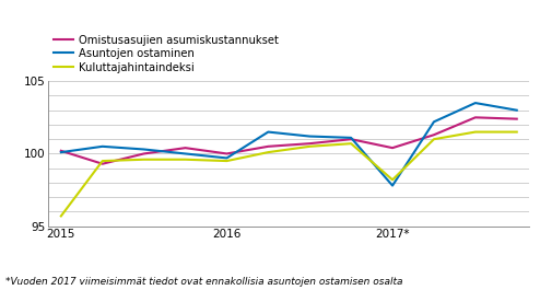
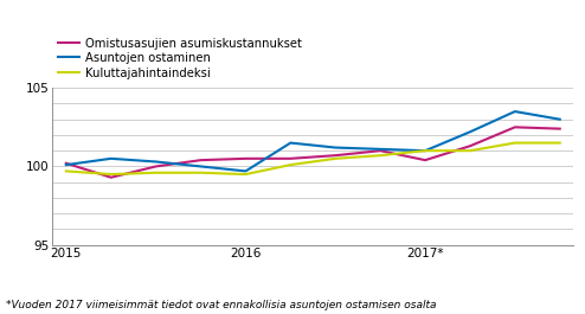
Kuluttajahintaindeksi/2015: 95.7 -> 99.7
Omistusasujien asumiskustannukset/2016: 100.0 -> 100.5
Asuntojen ostaminen/2017*: 97.8 -> 101.0
Kuluttajahintaindeksi/2017*: 98.2 -> 101.0
